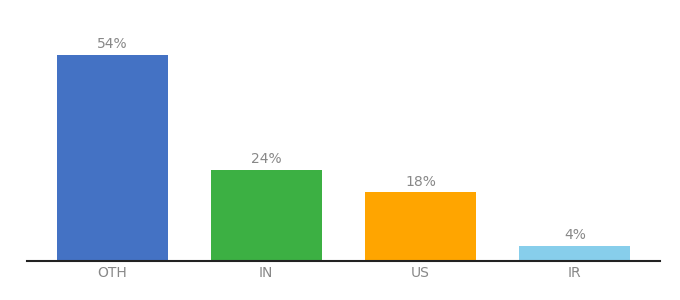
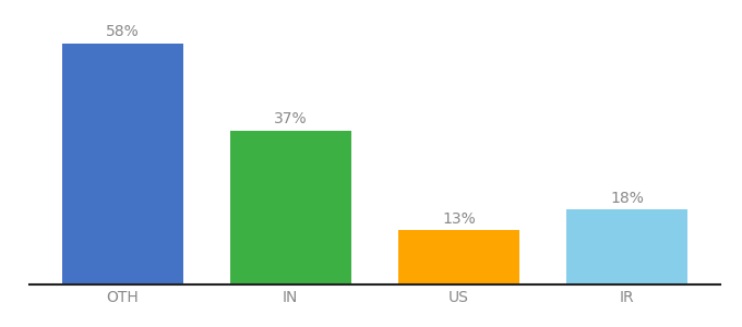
OTH: 54% -> 58%
IN: 24% -> 37%
US: 18% -> 13%
IR: 4% -> 18%
